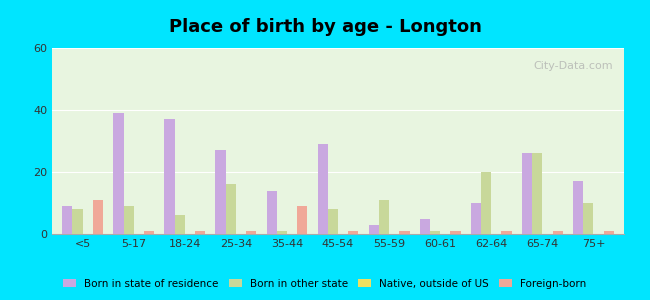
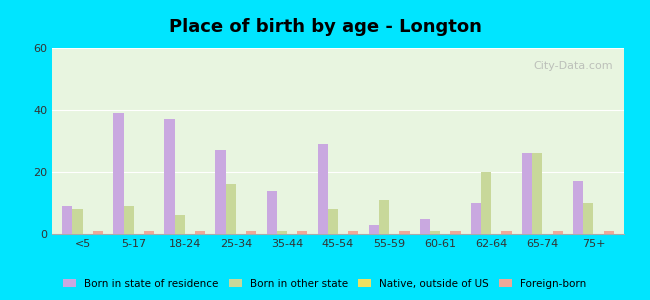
Foreign-born/<5: 11 -> 1
Foreign-born/35-44: 9 -> 1
